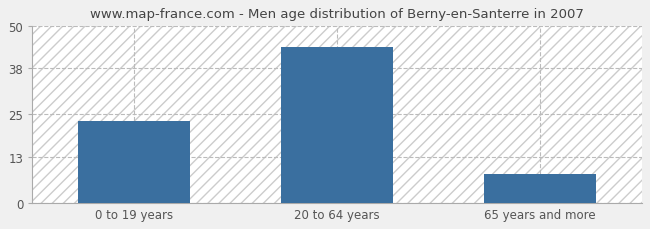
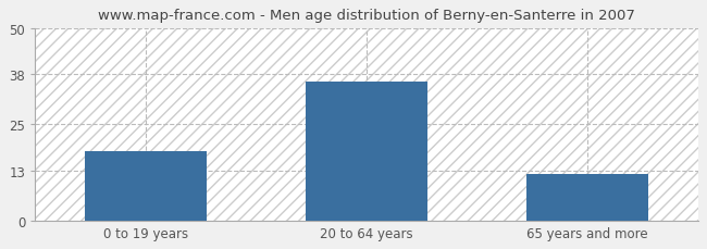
0 to 19 years: 23 -> 18
20 to 64 years: 44 -> 36
65 years and more: 8 -> 12
